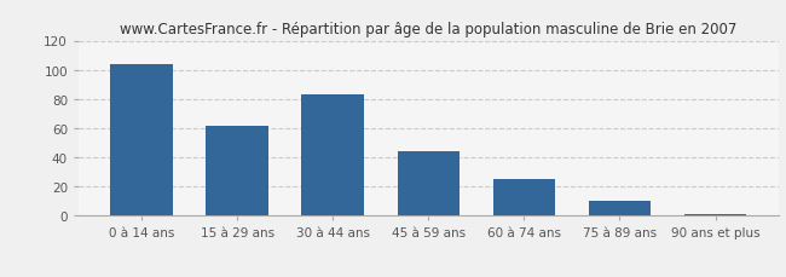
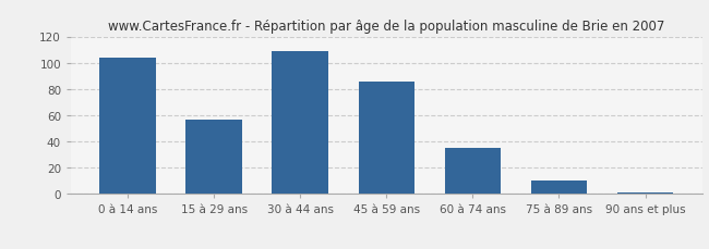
15 à 29 ans: 62 -> 57
30 à 44 ans: 83 -> 109
45 à 59 ans: 44 -> 86
60 à 74 ans: 25 -> 35
